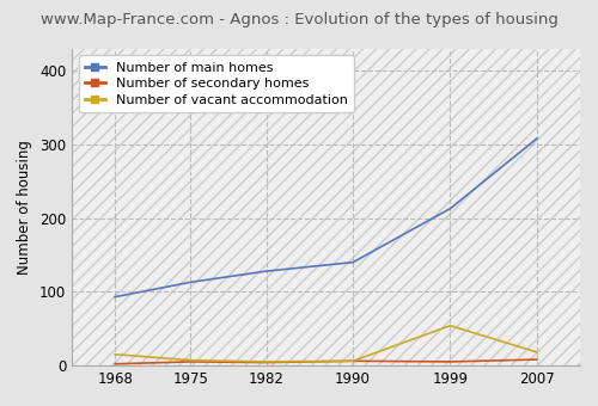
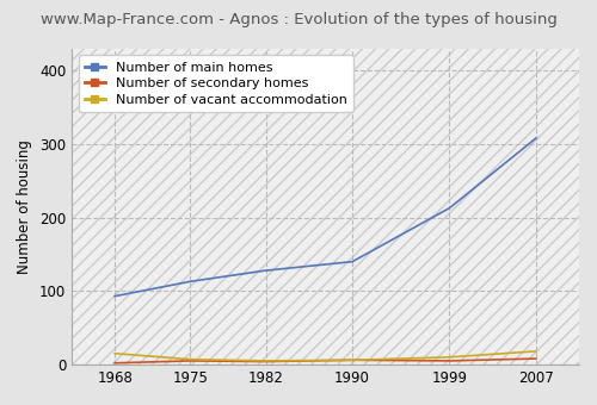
Number of vacant accommodation/1999: 54 -> 10
